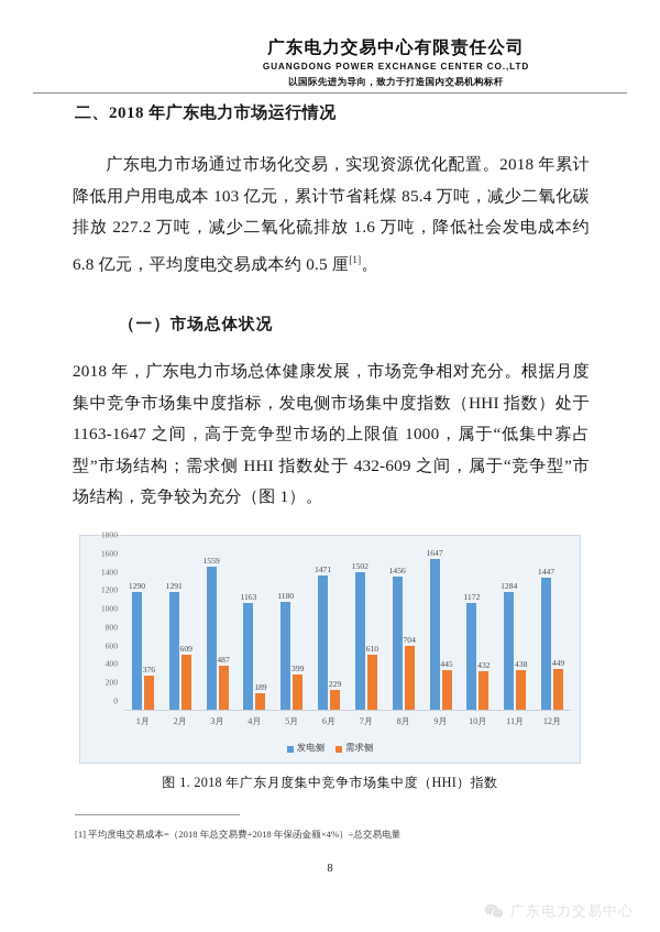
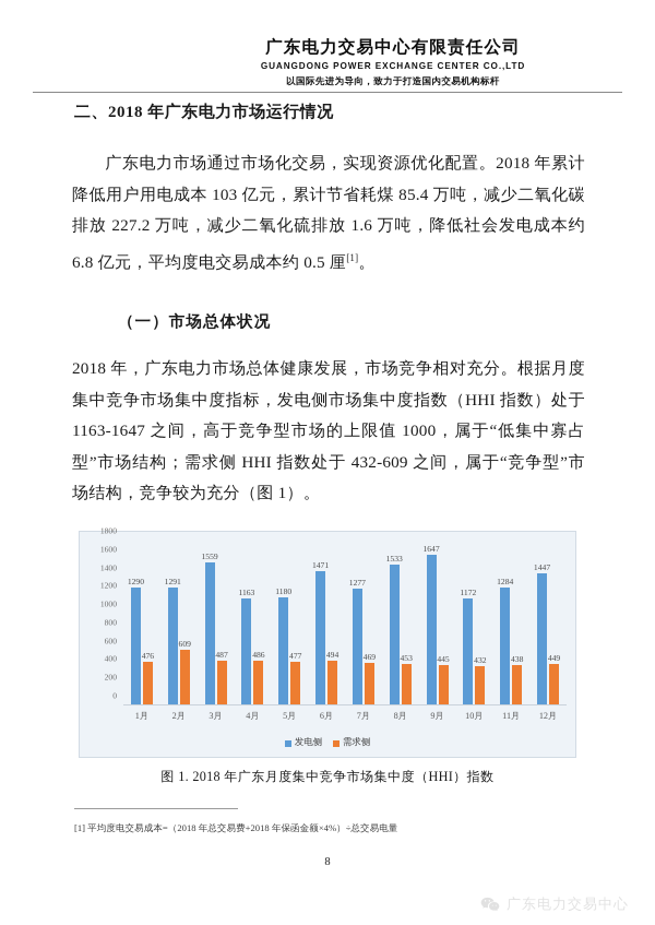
需求侧/1月: 376 -> 476
需求侧/4月: 189 -> 486
需求侧/5月: 399 -> 477
需求侧/6月: 229 -> 494
发电侧/7月: 1502 -> 1277
需求侧/7月: 610 -> 469
发电侧/8月: 1456 -> 1533
需求侧/8月: 704 -> 453
